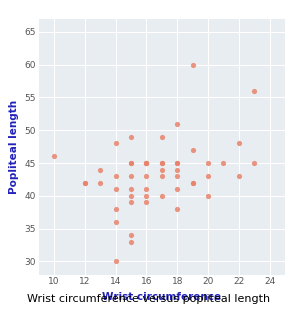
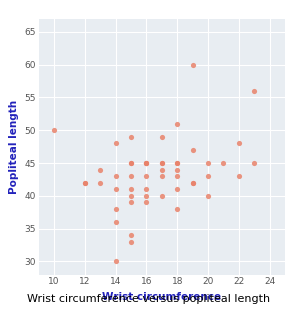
10: 46 -> 50
